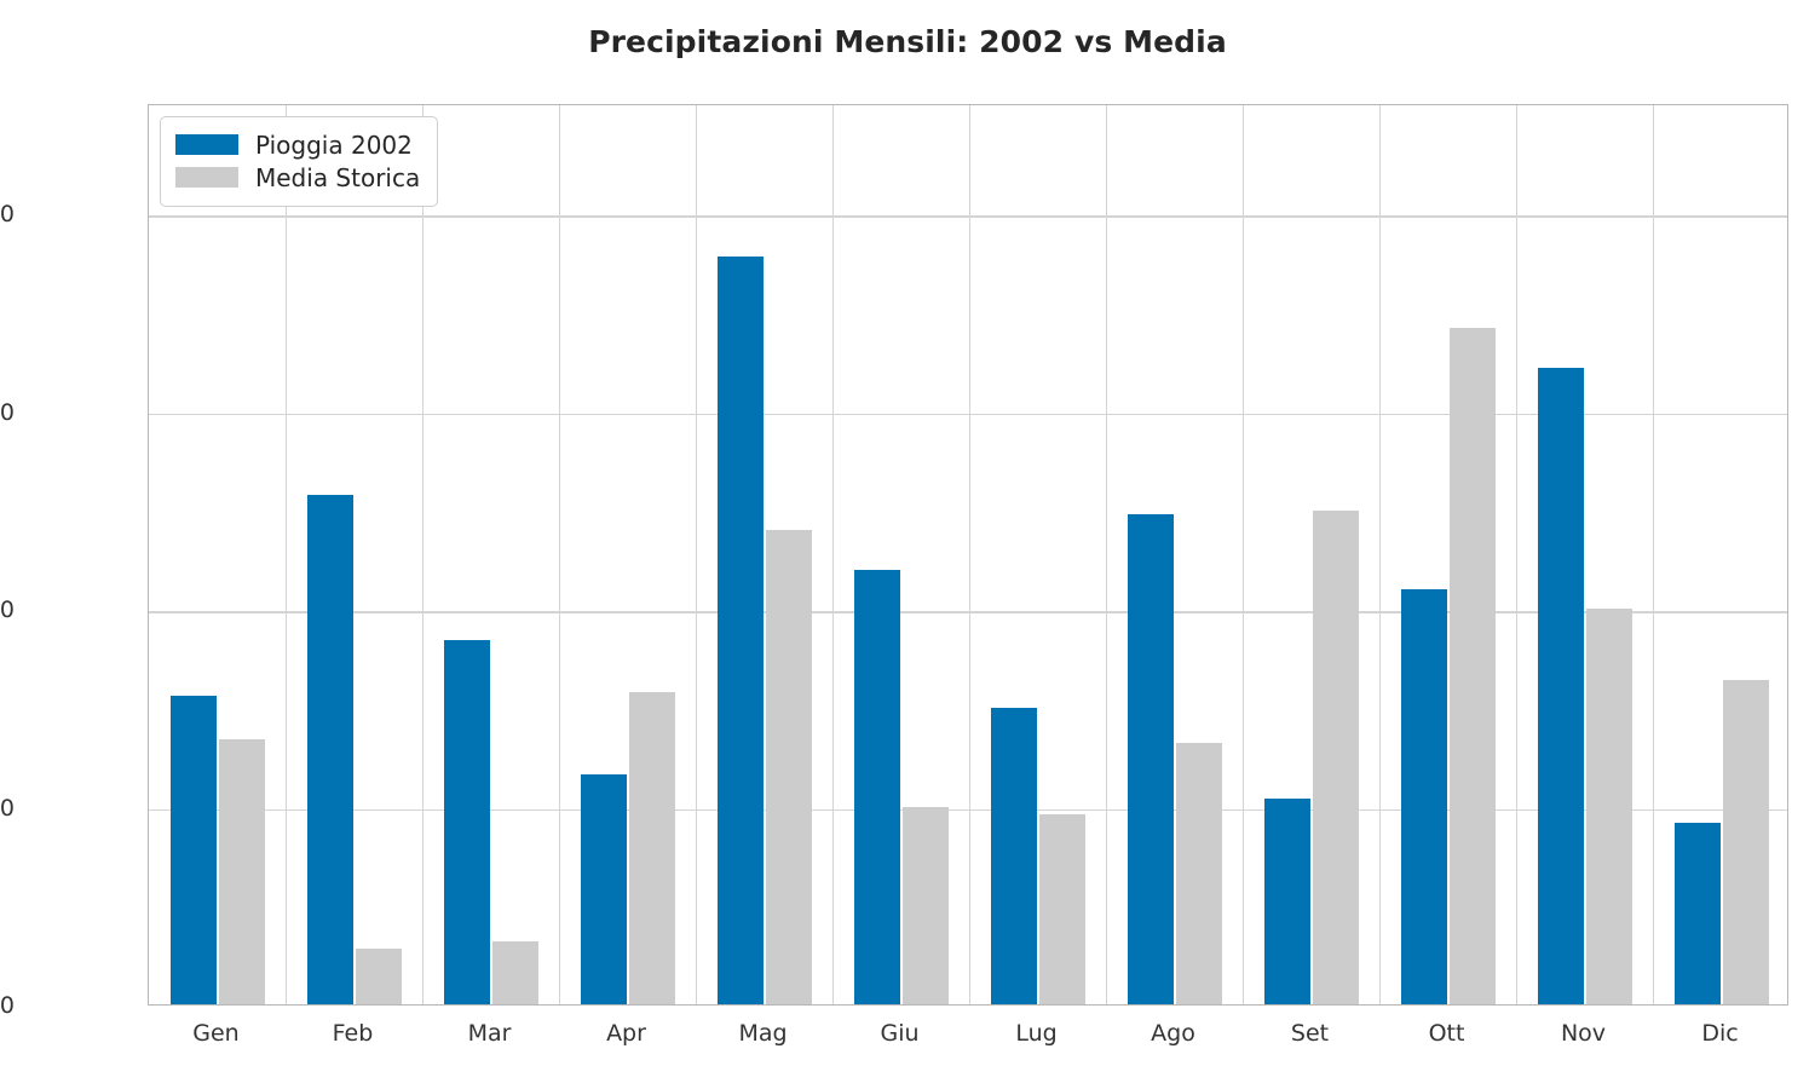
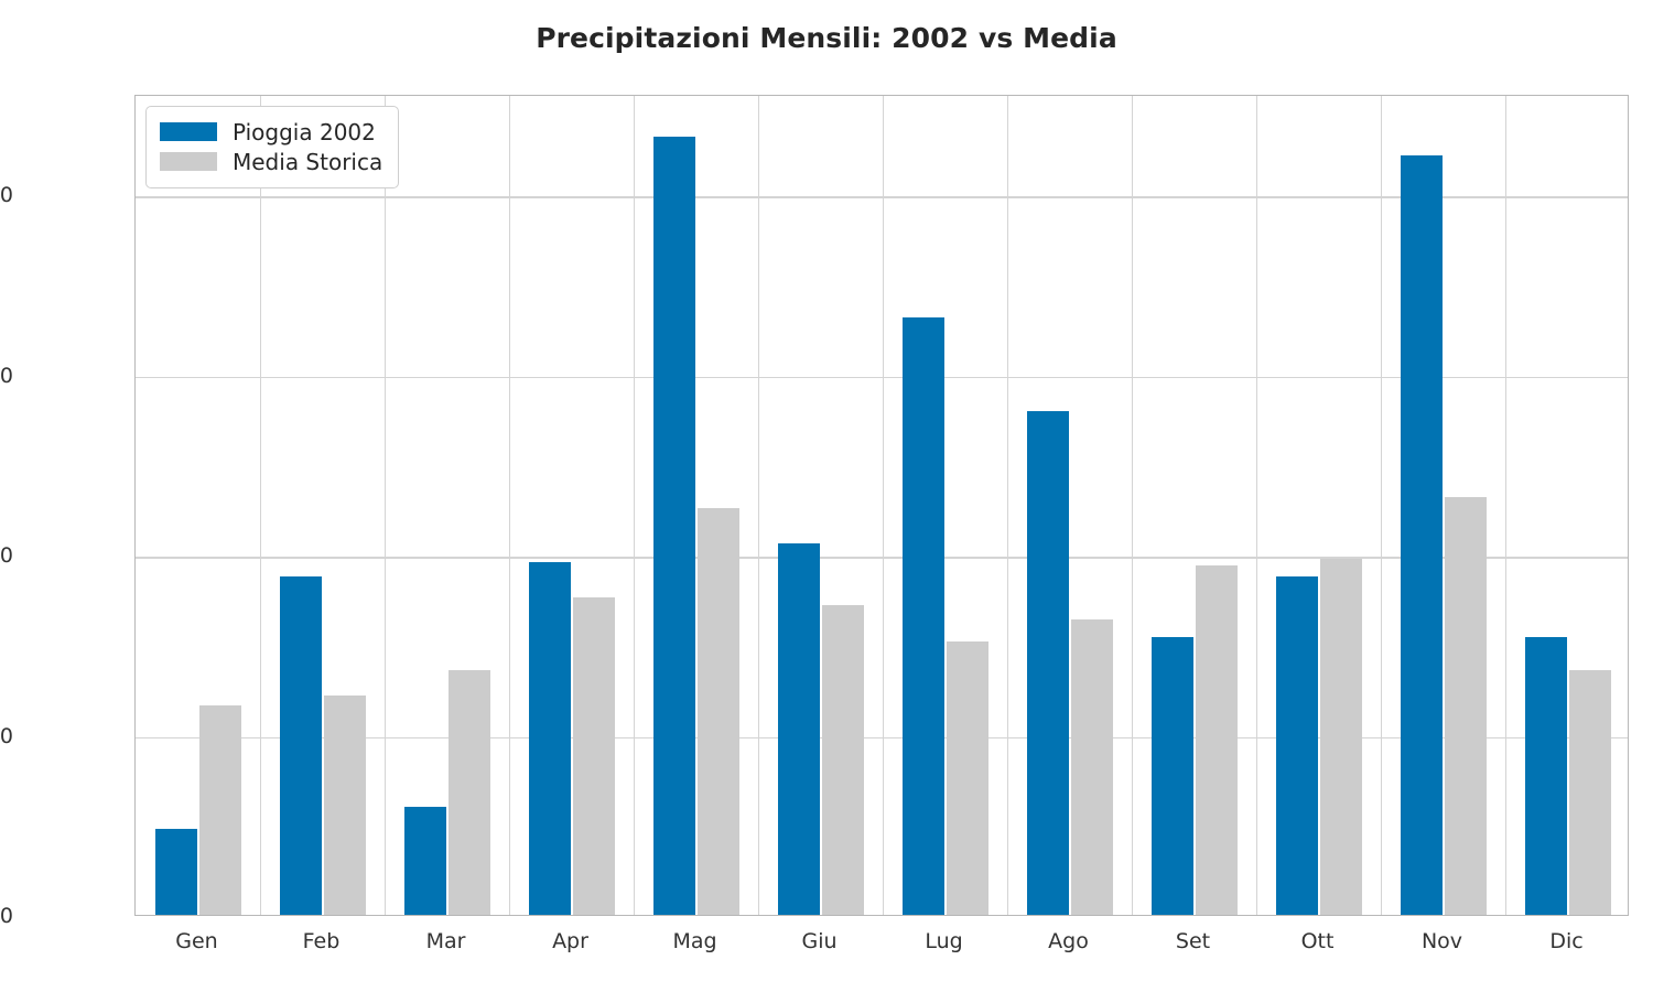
Pioggia 2002/Gen: 78 -> 24
Media Storica/Gen: 67 -> 58
Pioggia 2002/Feb: 129 -> 94
Media Storica/Feb: 14 -> 61
Pioggia 2002/Mar: 92 -> 30
Media Storica/Mar: 16 -> 68
Pioggia 2002/Apr: 58 -> 98
Media Storica/Apr: 79 -> 88
Pioggia 2002/Mag: 189 -> 216
Media Storica/Mag: 120 -> 113
Pioggia 2002/Giu: 110 -> 103
Media Storica/Giu: 50 -> 86
Pioggia 2002/Lug: 75 -> 166
Media Storica/Lug: 48 -> 76
Pioggia 2002/Ago: 124 -> 140
Media Storica/Ago: 66 -> 82
Pioggia 2002/Set: 52 -> 77
Media Storica/Set: 125 -> 97
Pioggia 2002/Ott: 105 -> 94
Media Storica/Ott: 171 -> 99
Pioggia 2002/Nov: 161 -> 211
Media Storica/Nov: 100 -> 116
Pioggia 2002/Dic: 46 -> 77
Media Storica/Dic: 82 -> 68
